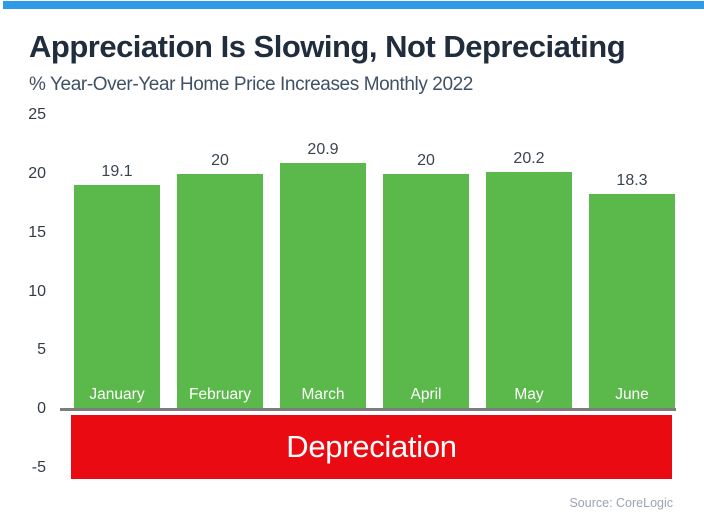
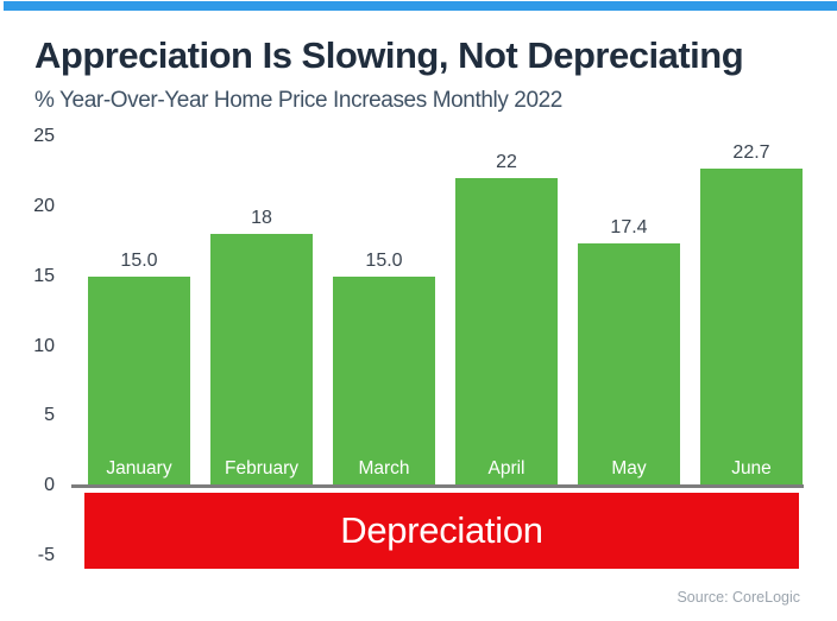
January: 19.1 -> 15.0
February: 20 -> 18
March: 20.9 -> 15.0
April: 20 -> 22
May: 20.2 -> 17.4
June: 18.3 -> 22.7
